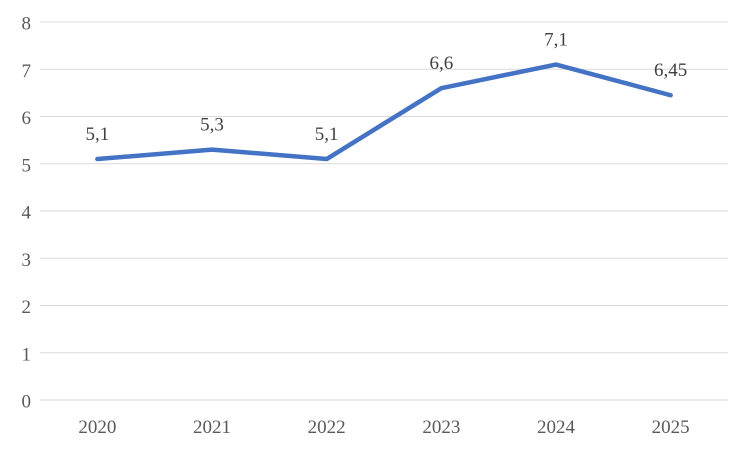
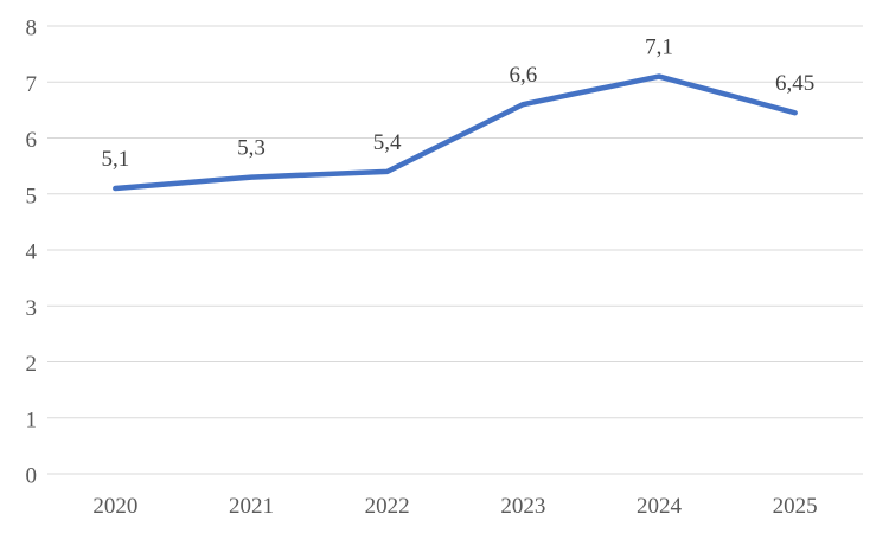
2022: 5,1 -> 5,4
